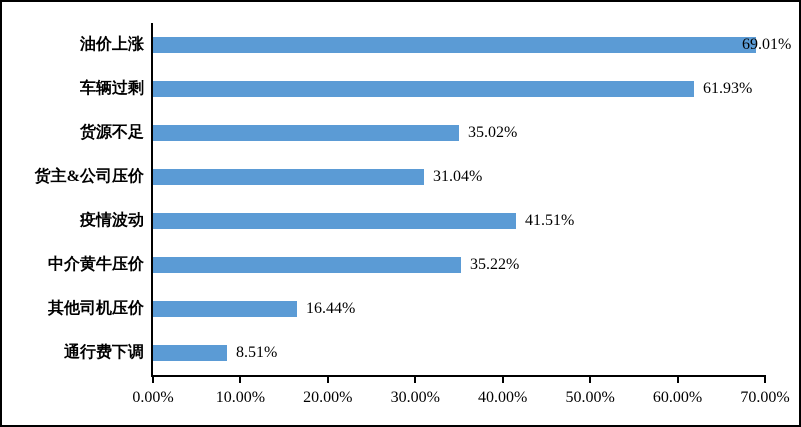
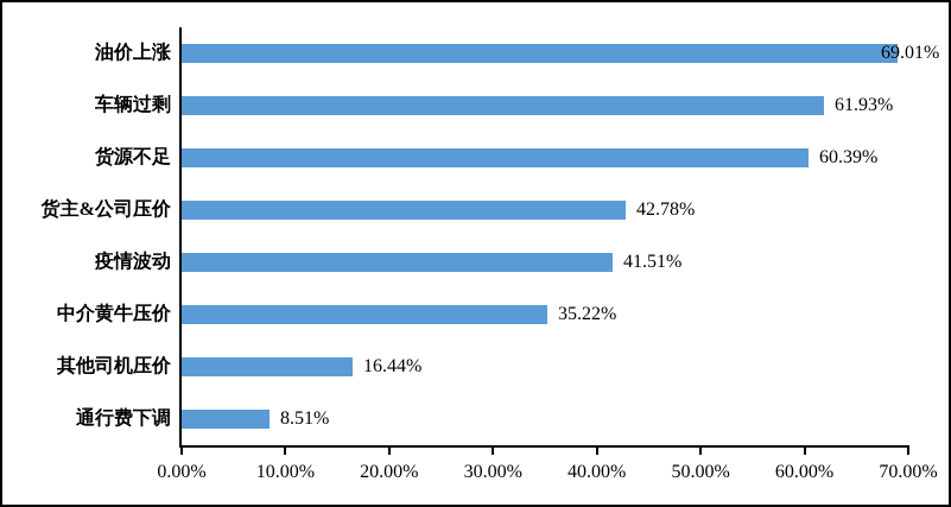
货源不足: 35.02% -> 60.39%
货主&公司压价: 31.04% -> 42.78%
